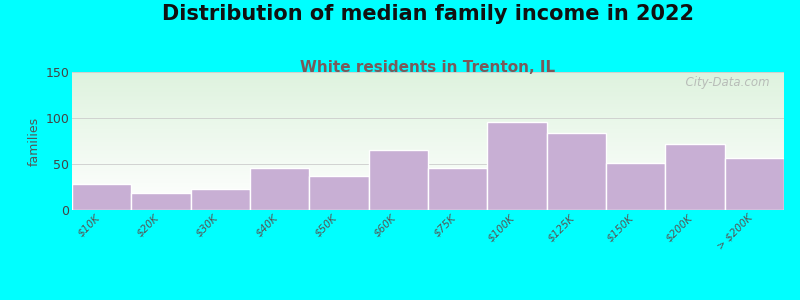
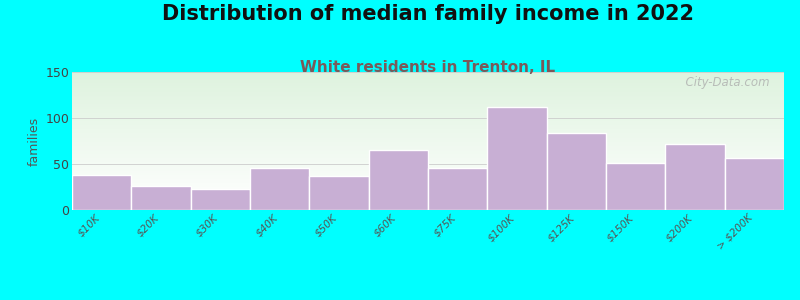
$10K: 28 -> 38
$20K: 18 -> 26
$100K: 96 -> 112
